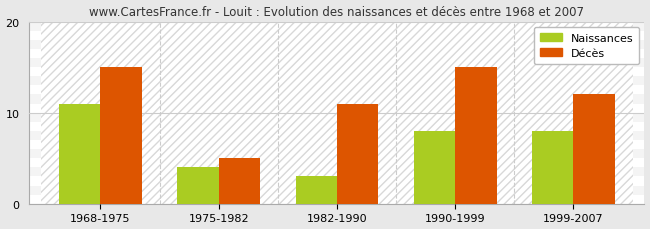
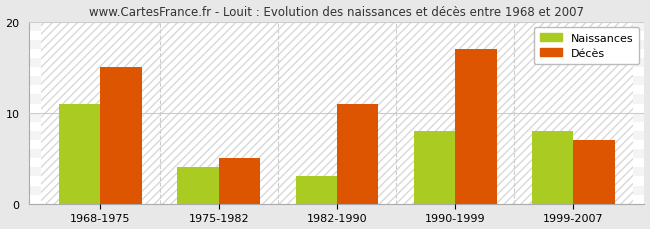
Décès/1990-1999: 15 -> 17
Décès/1999-2007: 12 -> 7
